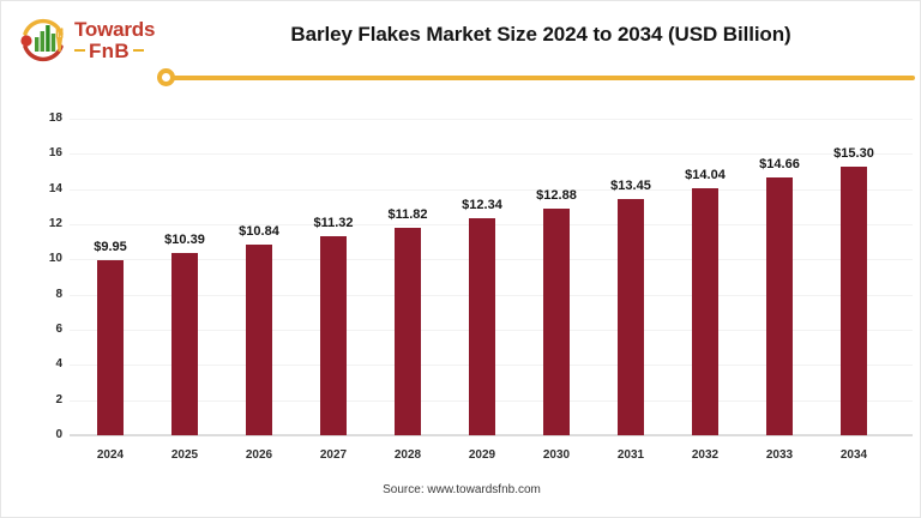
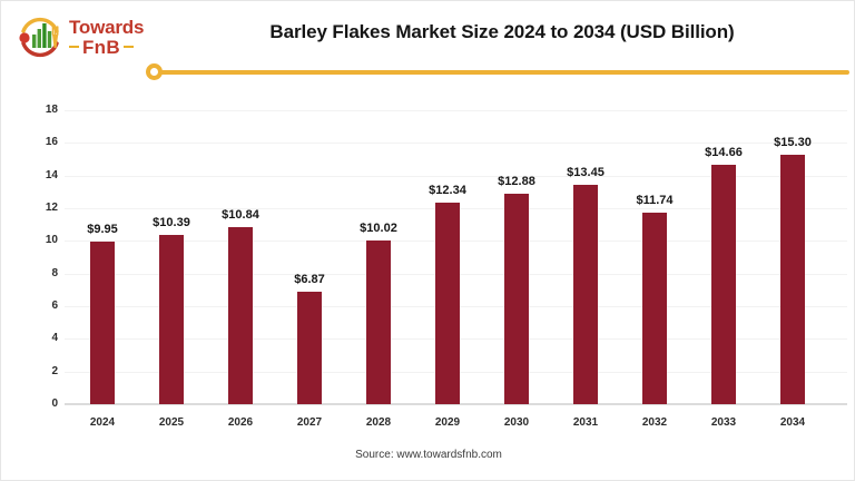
2027: $11.32 -> $6.87
2028: $11.82 -> $10.02
2032: $14.04 -> $11.74
